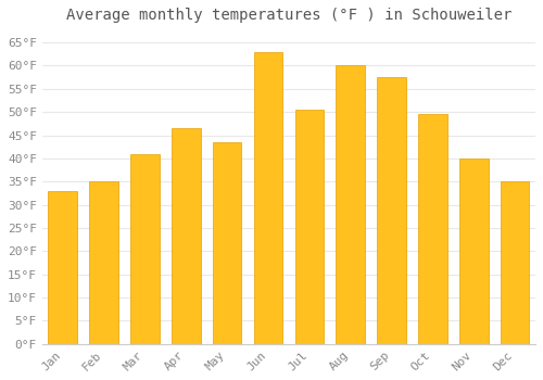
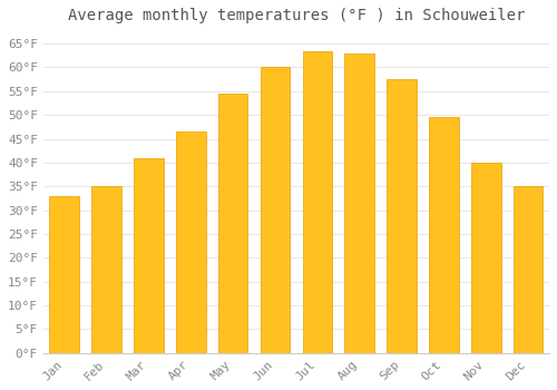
May: 43.5°F -> 54.5°F
Jun: 63.0°F -> 60.0°F
Jul: 50.5°F -> 63.5°F
Aug: 60.0°F -> 63.0°F
